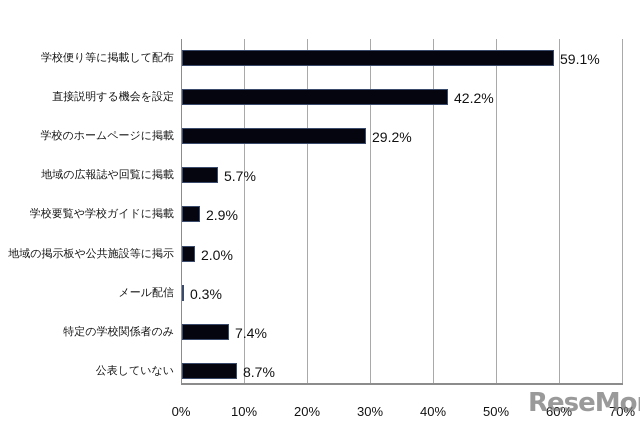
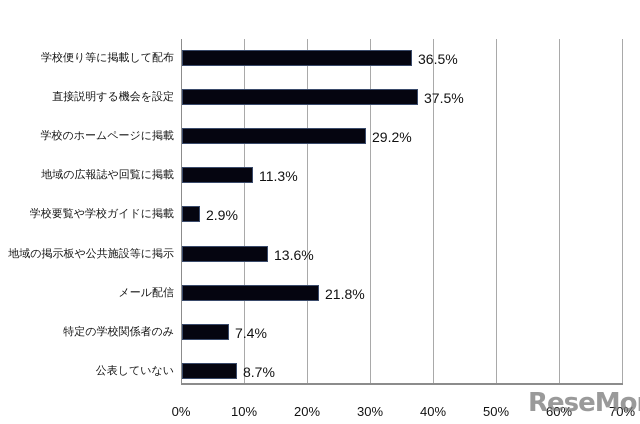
学校便り等に掲載して配布: 59.1% -> 36.5%
直接説明する機会を設定: 42.2% -> 37.5%
地域の広報誌や回覧に掲載: 5.7% -> 11.3%
地域の掲示板や公共施設等に掲示: 2.0% -> 13.6%
メール配信: 0.3% -> 21.8%
